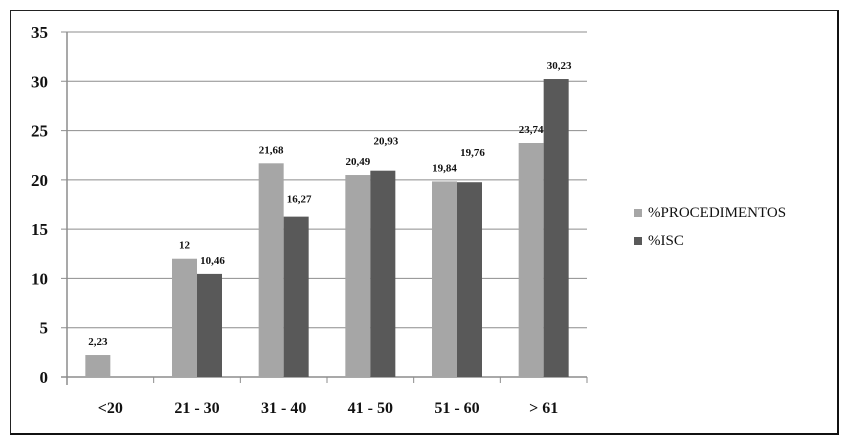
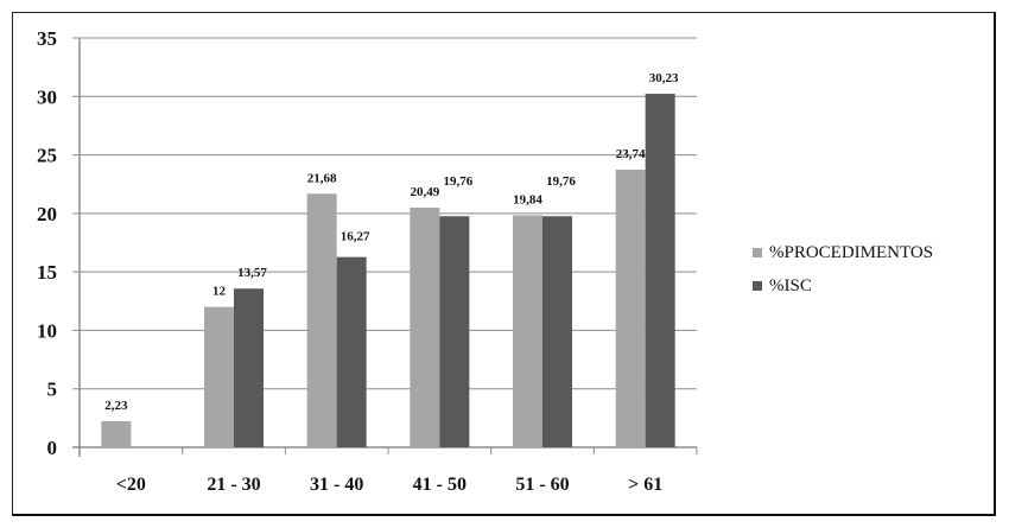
%ISC/21 - 30: 10,46 -> 13,57
%ISC/41 - 50: 20,93 -> 19,76
